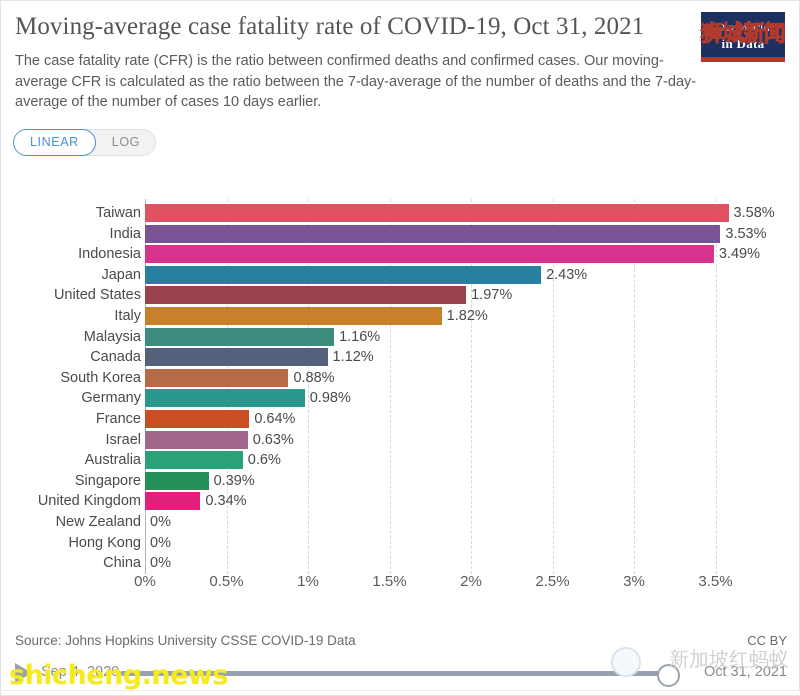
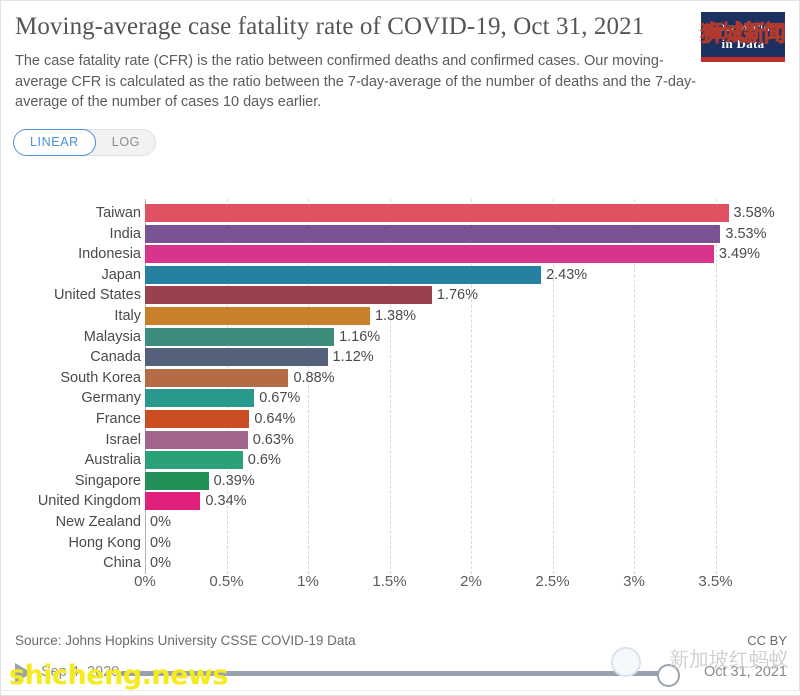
United States: 1.97% -> 1.76%
Italy: 1.82% -> 1.38%
Germany: 0.98% -> 0.67%
